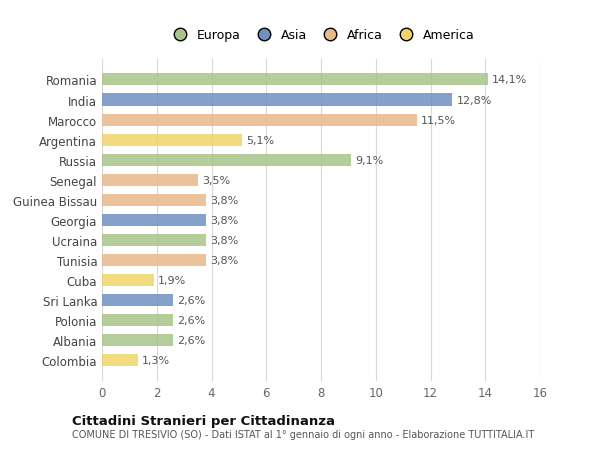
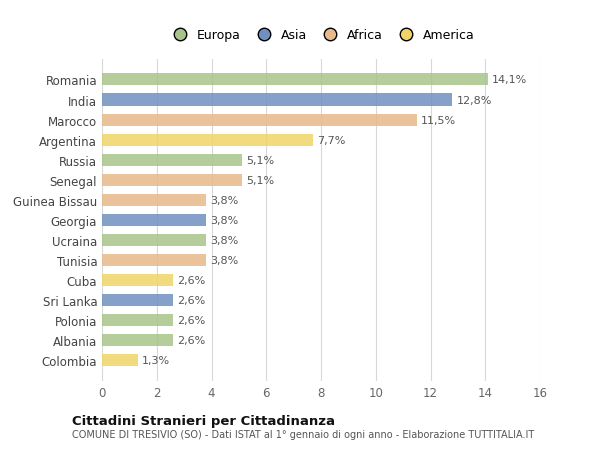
Argentina: 5,1% -> 7,7%
Russia: 9,1% -> 5,1%
Senegal: 3,5% -> 5,1%
Cuba: 1,9% -> 2,6%
